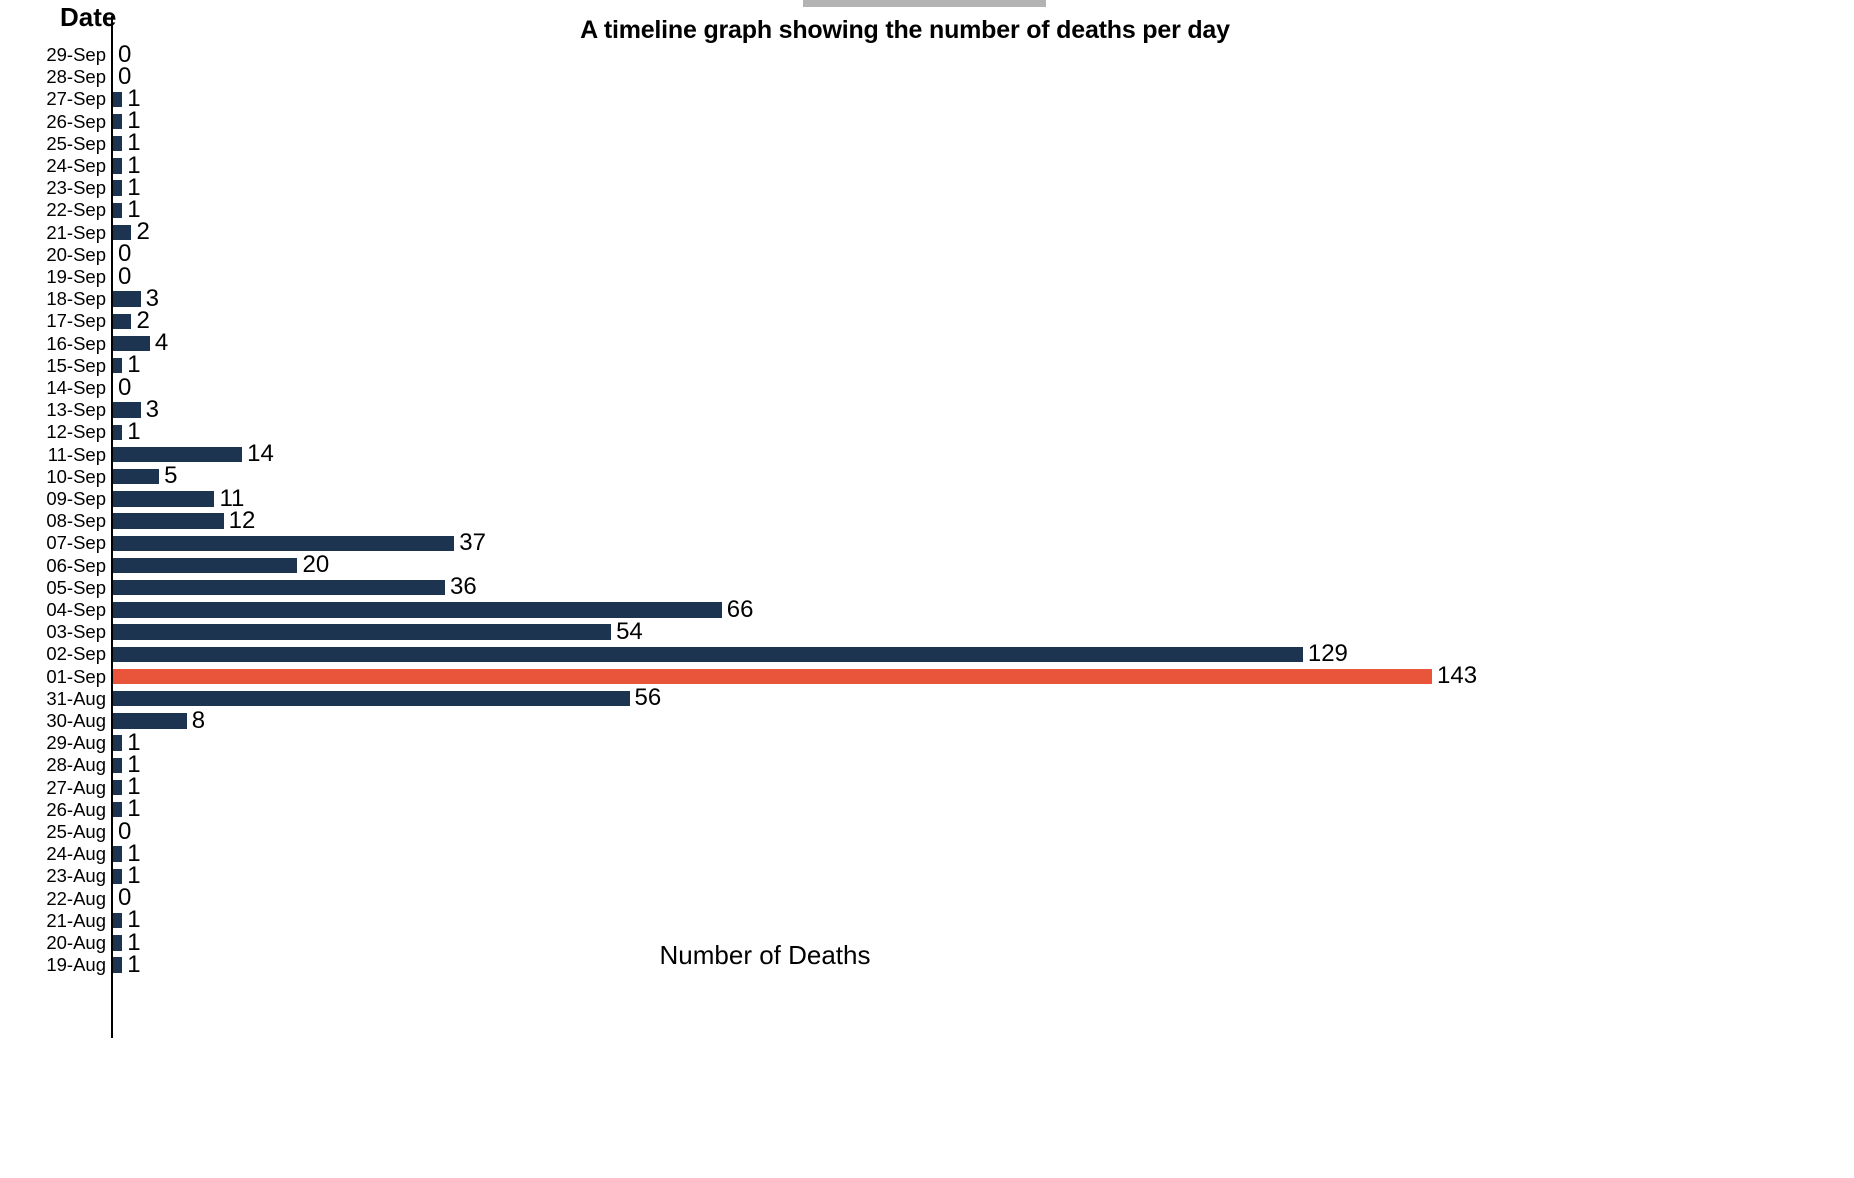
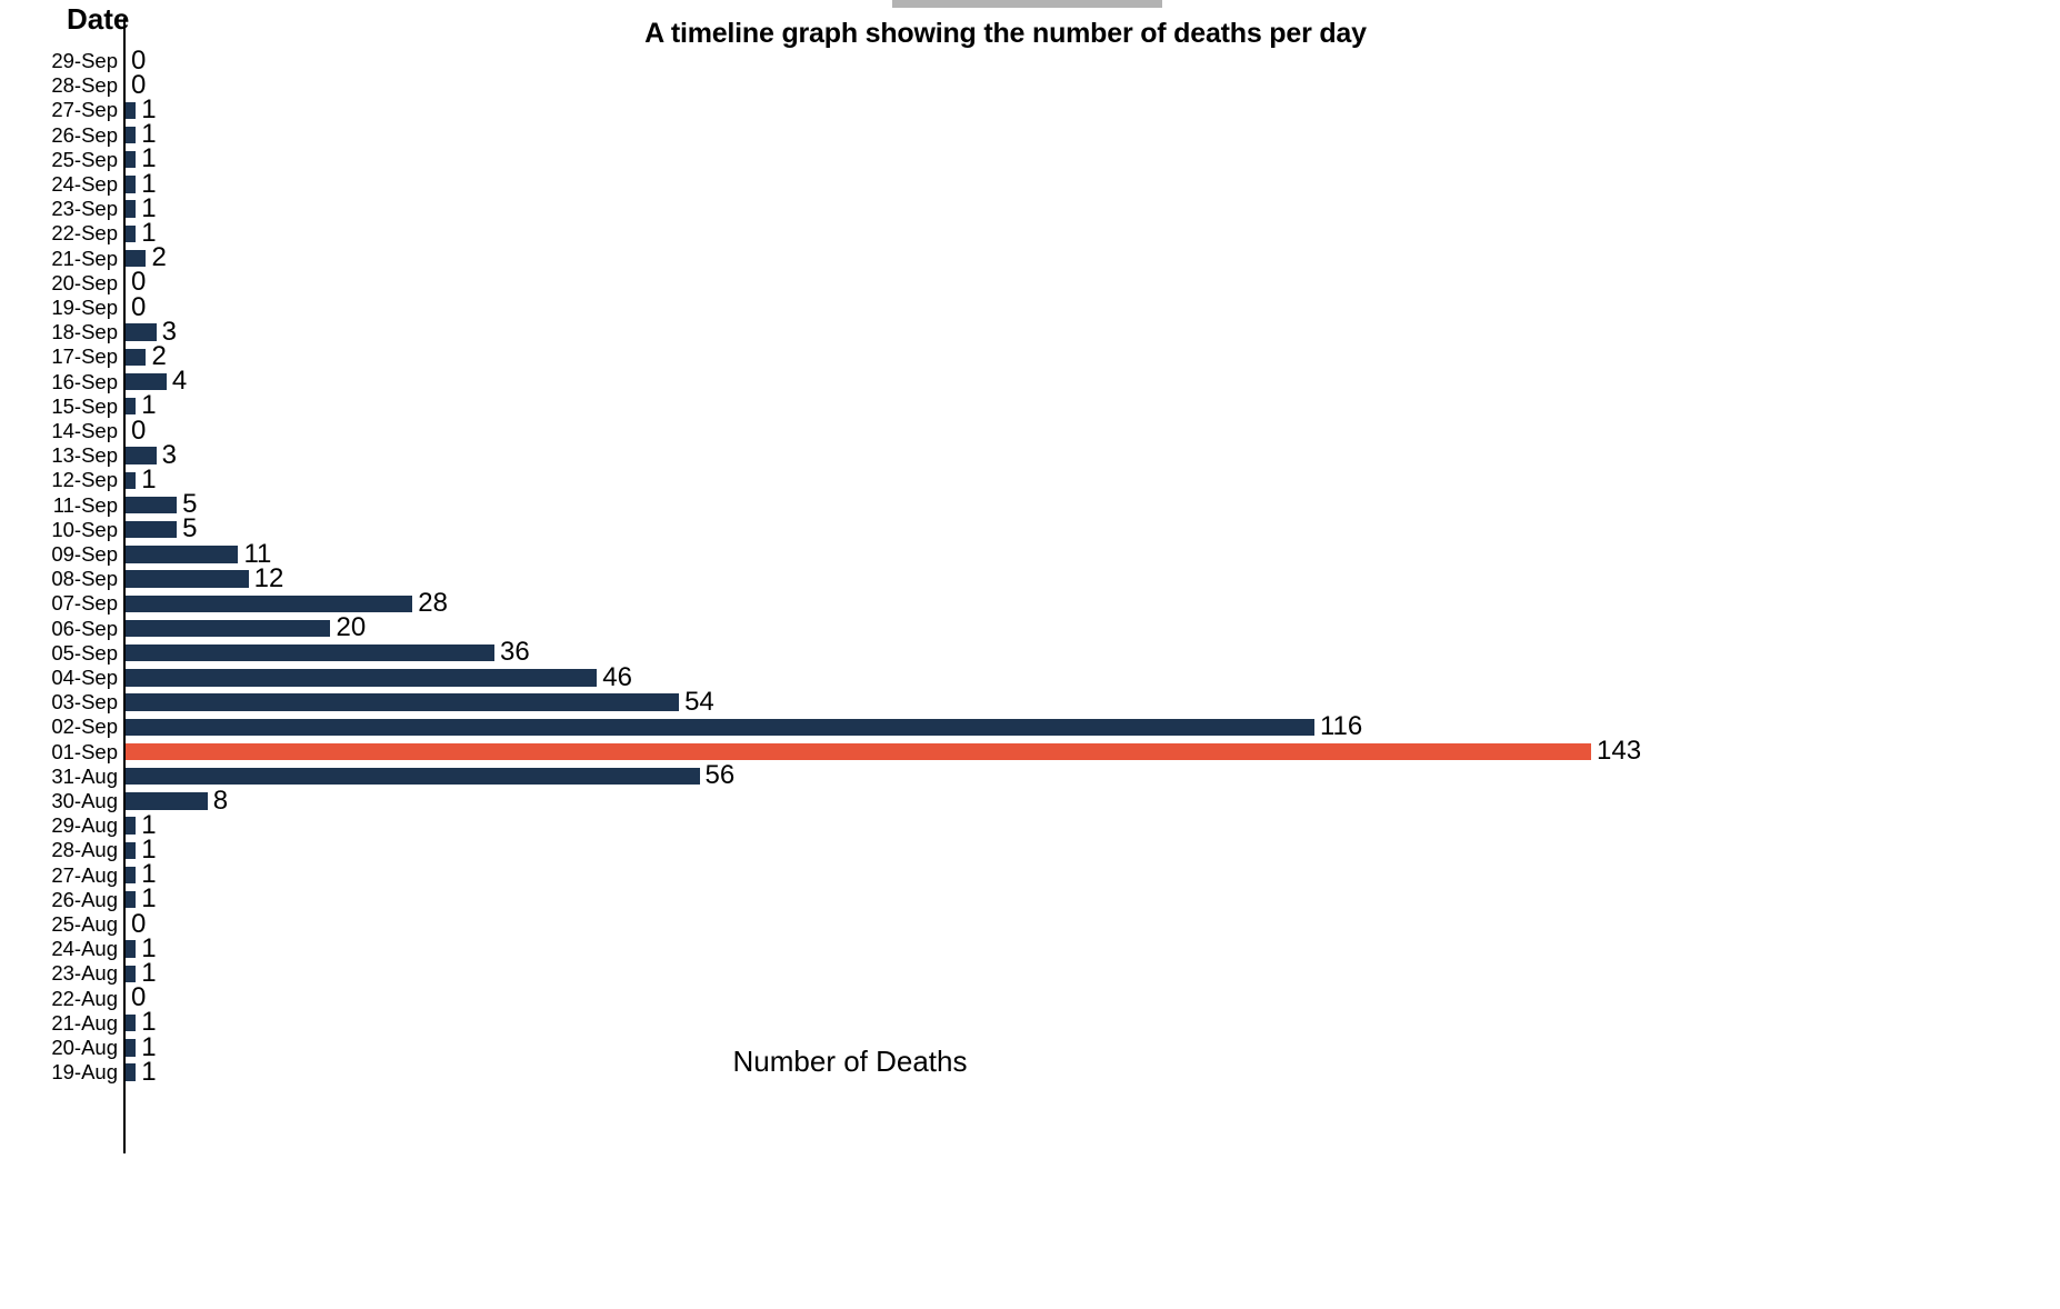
11-Sep: 14 -> 5
07-Sep: 37 -> 28
04-Sep: 66 -> 46
02-Sep: 129 -> 116
